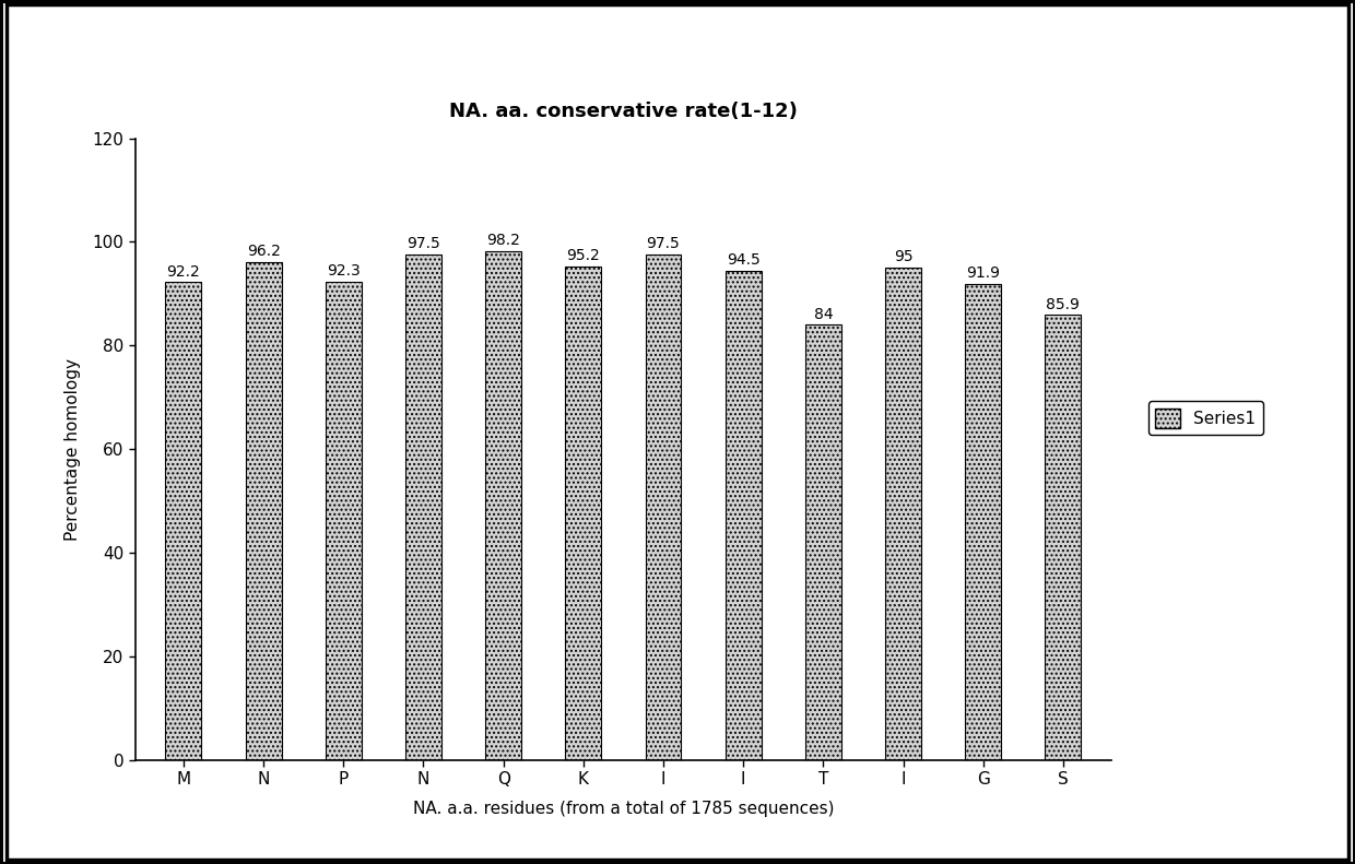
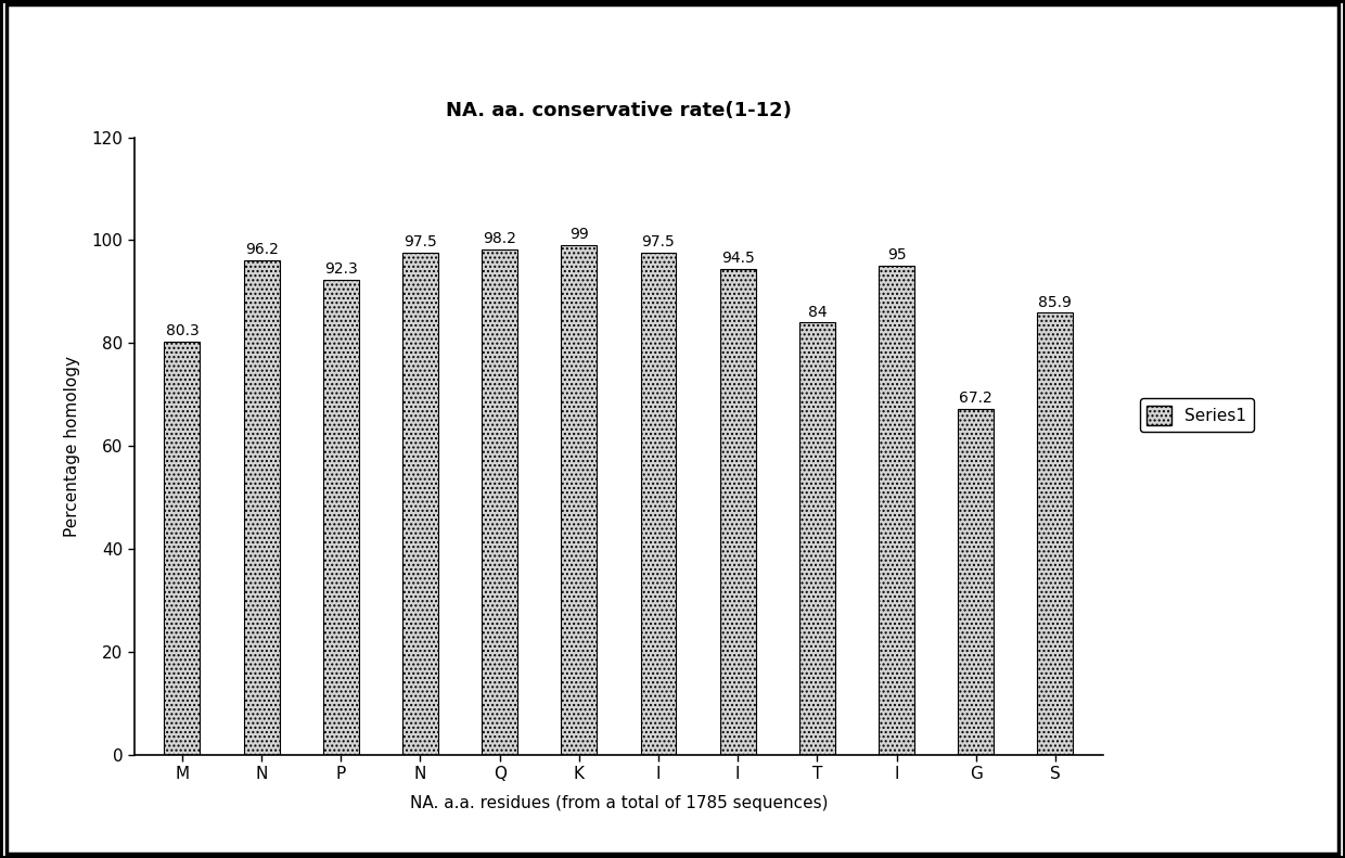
M: 92.2 -> 80.3
K: 95.2 -> 99
G: 91.9 -> 67.2
